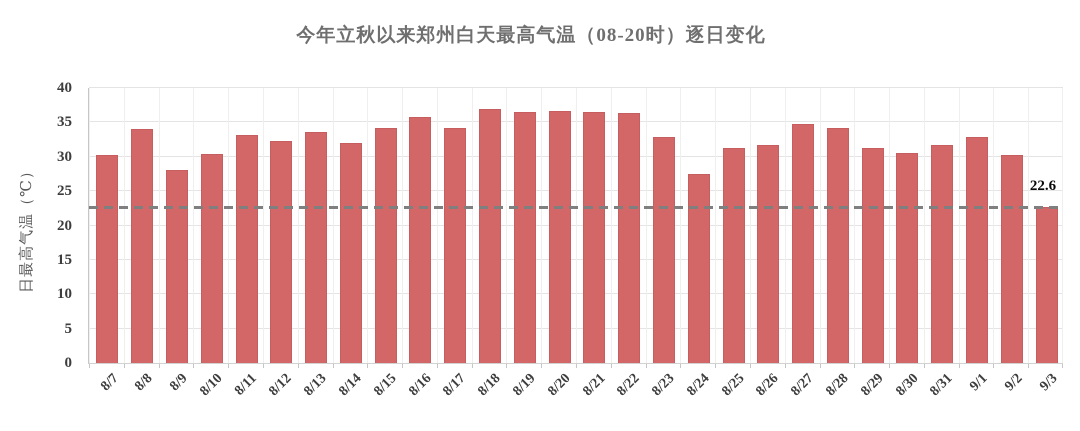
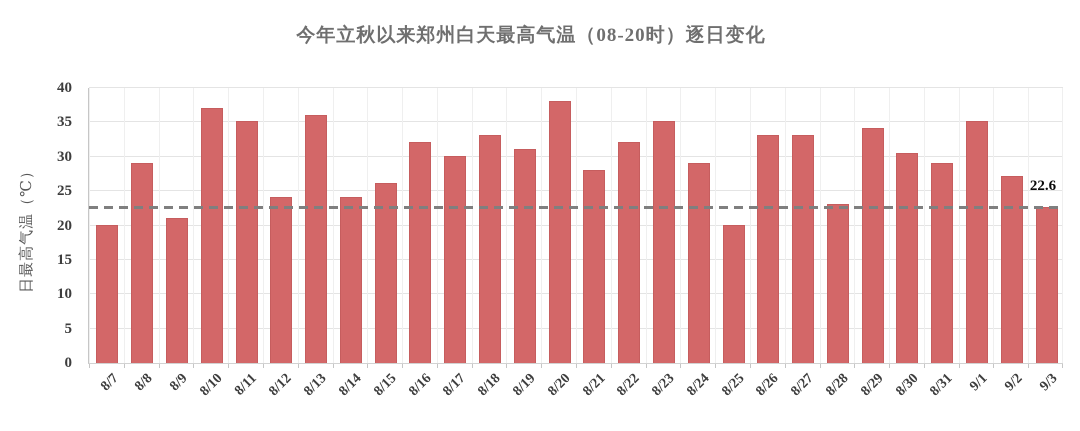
8/7: 30 -> 20
8/8: 34 -> 29
8/9: 28 -> 21
8/10: 30 -> 37
8/11: 33 -> 35
8/12: 32 -> 24
8/13: 34 -> 36
8/14: 32 -> 24
8/15: 34 -> 26
8/16: 36 -> 32
8/17: 34 -> 30
8/18: 37 -> 33
8/19: 36 -> 31
8/20: 36 -> 38
8/21: 36 -> 28
8/22: 36 -> 32
8/23: 33 -> 35
8/24: 27 -> 29
8/25: 31 -> 20
8/26: 32 -> 33
8/27: 35 -> 33
8/28: 34 -> 23
8/29: 31 -> 34
8/31: 32 -> 29
9/1: 33 -> 35
9/2: 30 -> 27
